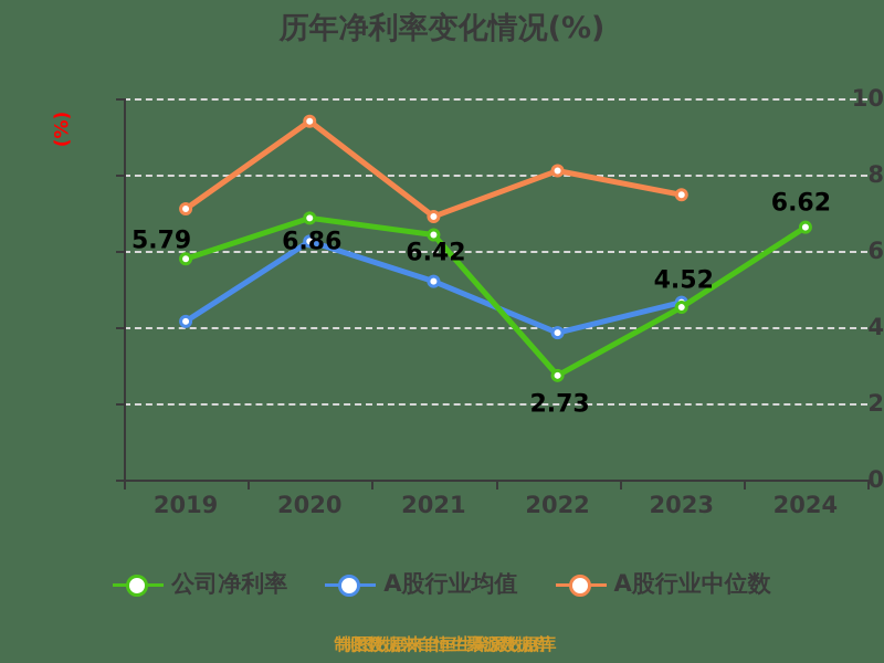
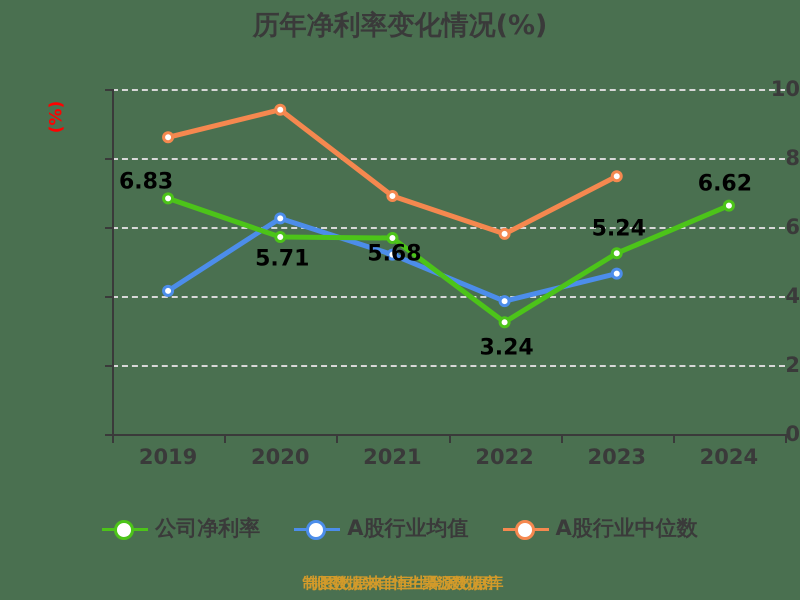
公司净利率/2019: 5.79 -> 6.83
A股行业中位数/2019: 7.1 -> 8.6
公司净利率/2020: 6.86 -> 5.71
公司净利率/2021: 6.42 -> 5.68
公司净利率/2022: 2.73 -> 3.24
A股行业中位数/2022: 8.1 -> 5.8
公司净利率/2023: 4.52 -> 5.24
